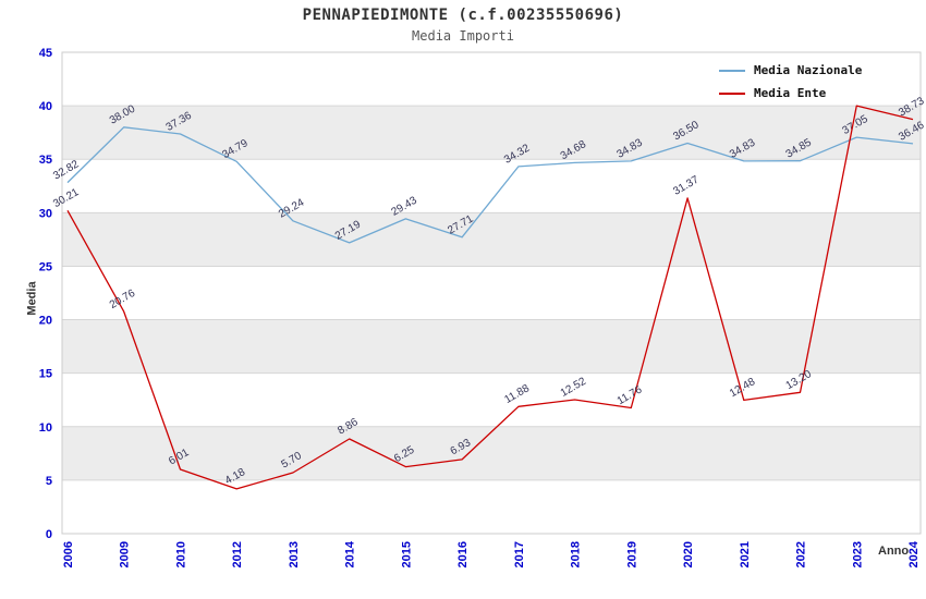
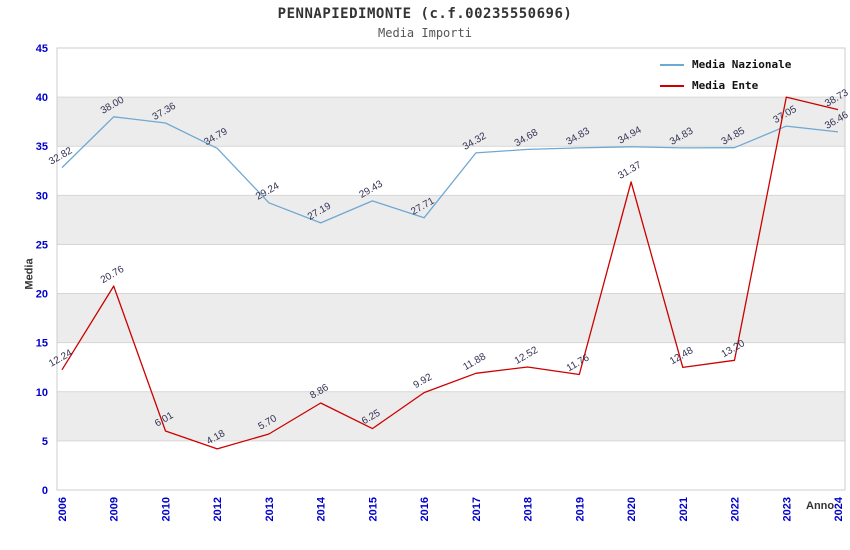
Media Ente/2006: 30.21 -> 12.24
Media Ente/2016: 6.93 -> 9.92
Media Nazionale/2020: 36.50 -> 34.94
